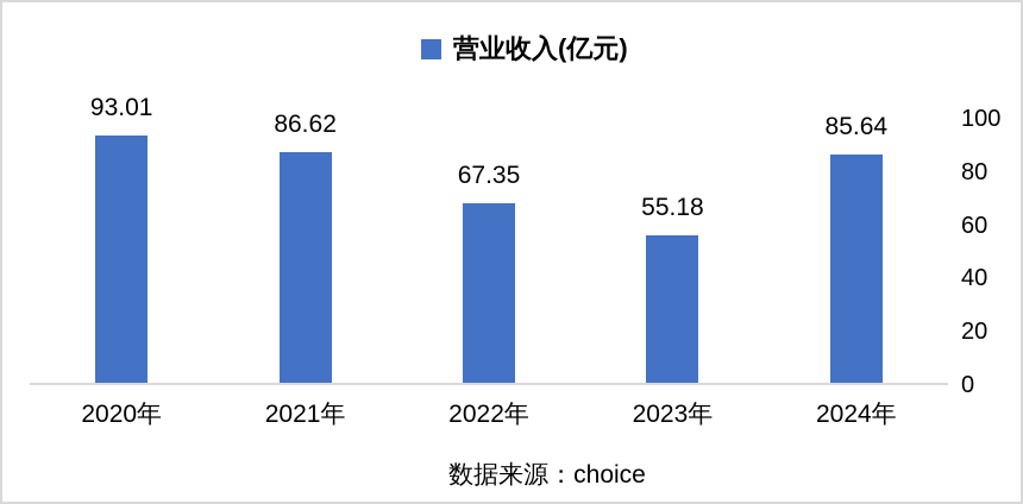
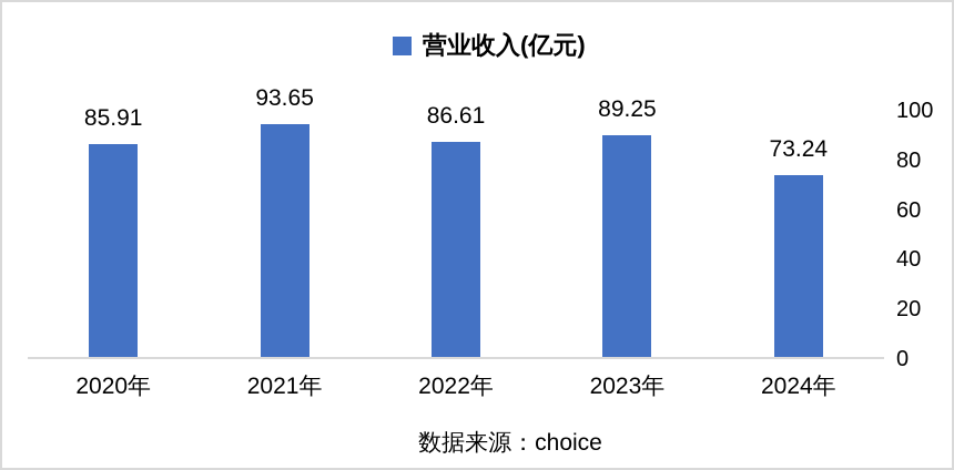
2020年: 93.01 -> 85.91
2021年: 86.62 -> 93.65
2022年: 67.35 -> 86.61
2023年: 55.18 -> 89.25
2024年: 85.64 -> 73.24
